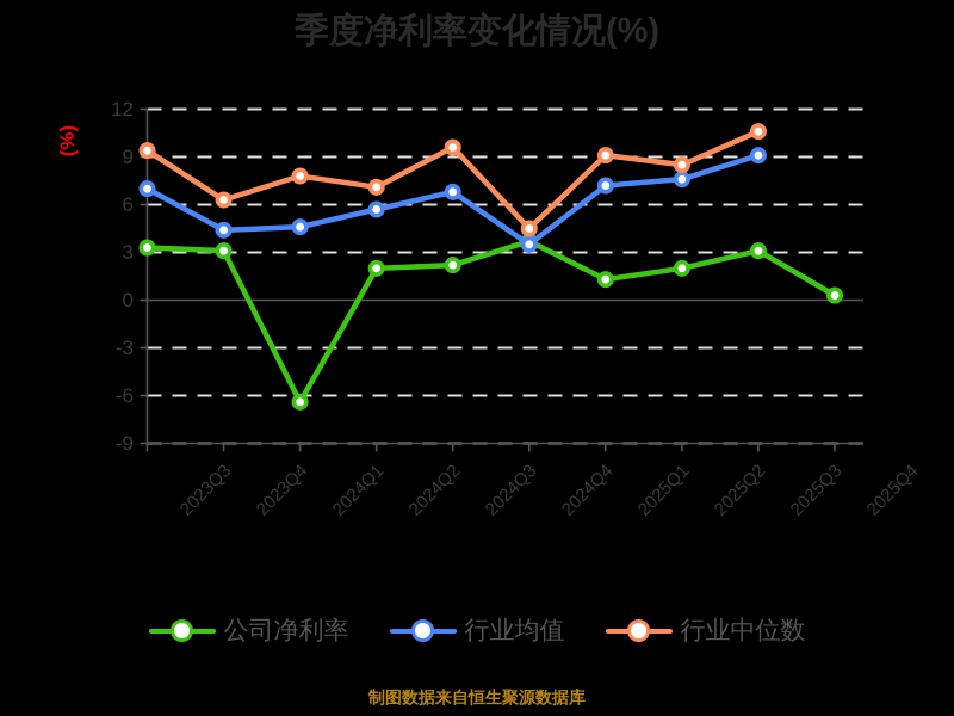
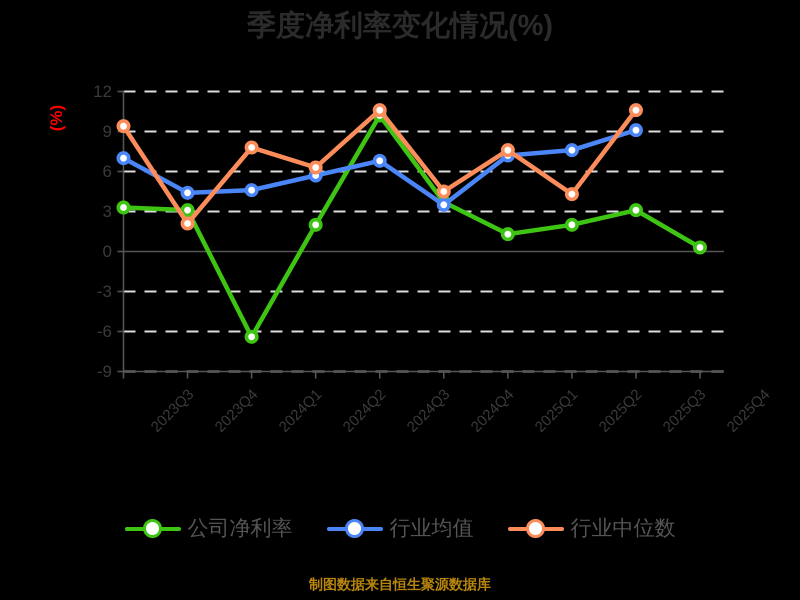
行业中位数/2023Q4: 6.3 -> 2.1
行业中位数/2024Q2: 7.1 -> 6.3
公司净利率/2024Q3: 2.2 -> 10.2
行业中位数/2024Q3: 9.6 -> 10.6
行业中位数/2025Q1: 9.1 -> 7.6
行业中位数/2025Q2: 8.5 -> 4.3
